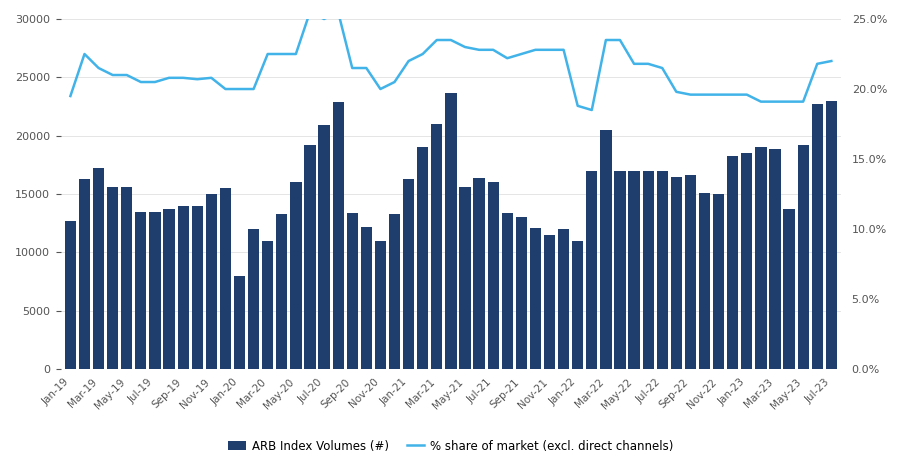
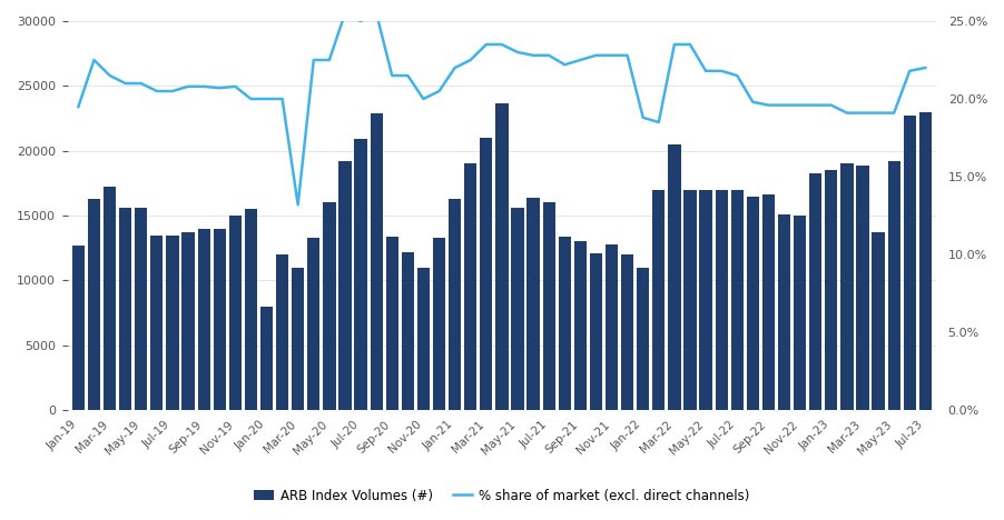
% share of market (excl. direct channels)/Mar-20: 22.5% -> 13.2%
ARB Index Volumes (#)/Nov-21: 11500 -> 12800
